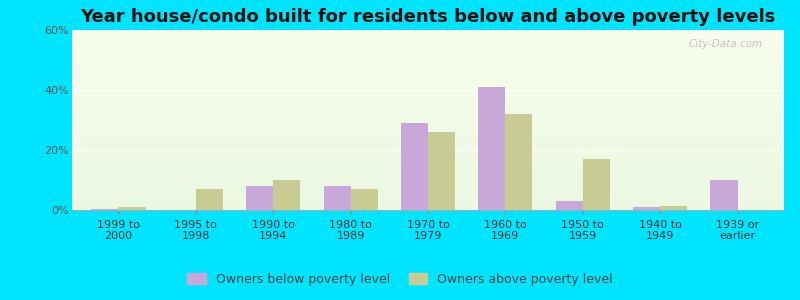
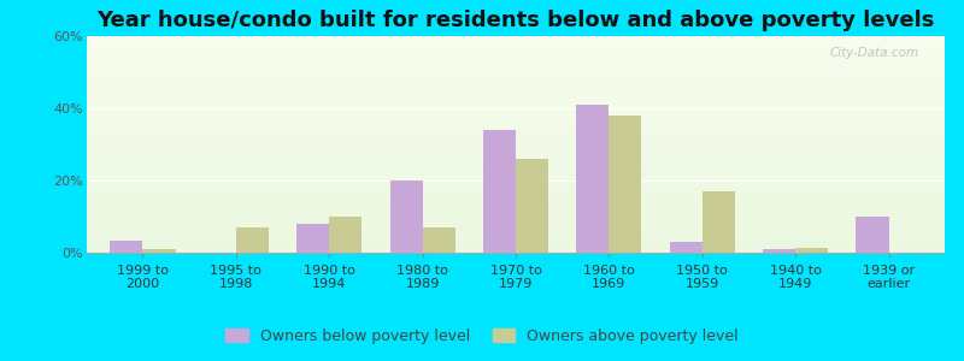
Owners below poverty level/1999 to 2000: 0.5% -> 3.5%
Owners below poverty level/1980 to 1989: 8.0% -> 20.0%
Owners below poverty level/1970 to 1979: 29.0% -> 34.0%
Owners above poverty level/1960 to 1969: 32.0% -> 38.0%
